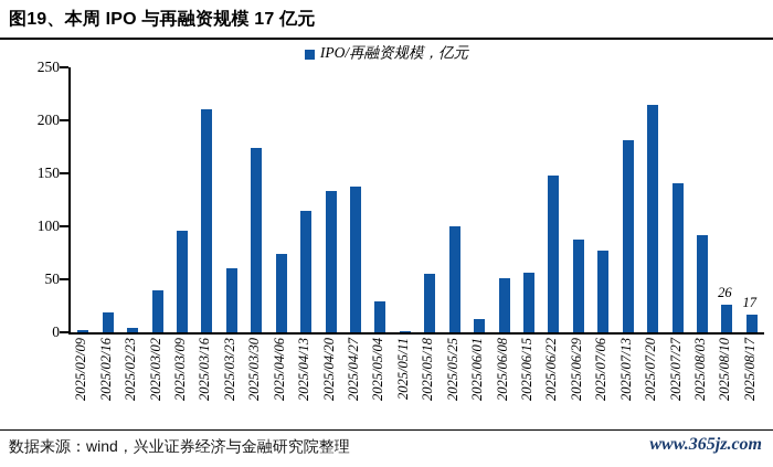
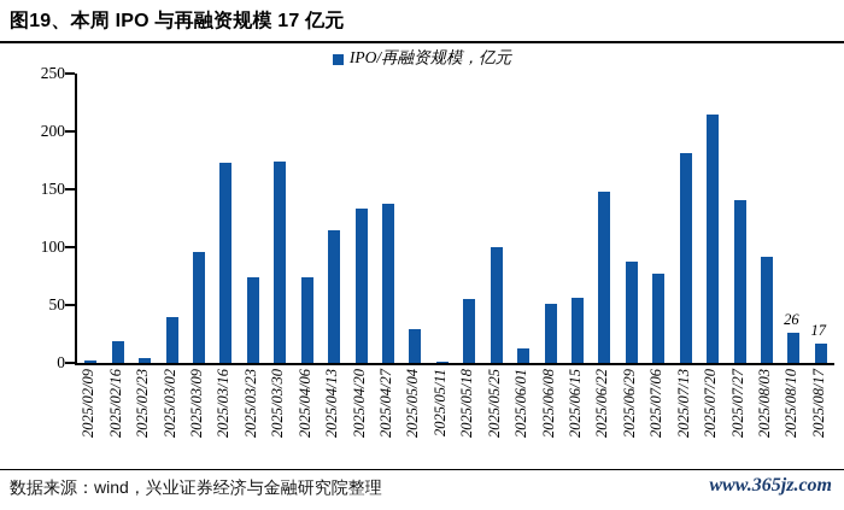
2025/03/16: 210 -> 170
2025/03/23: 60 -> 70
